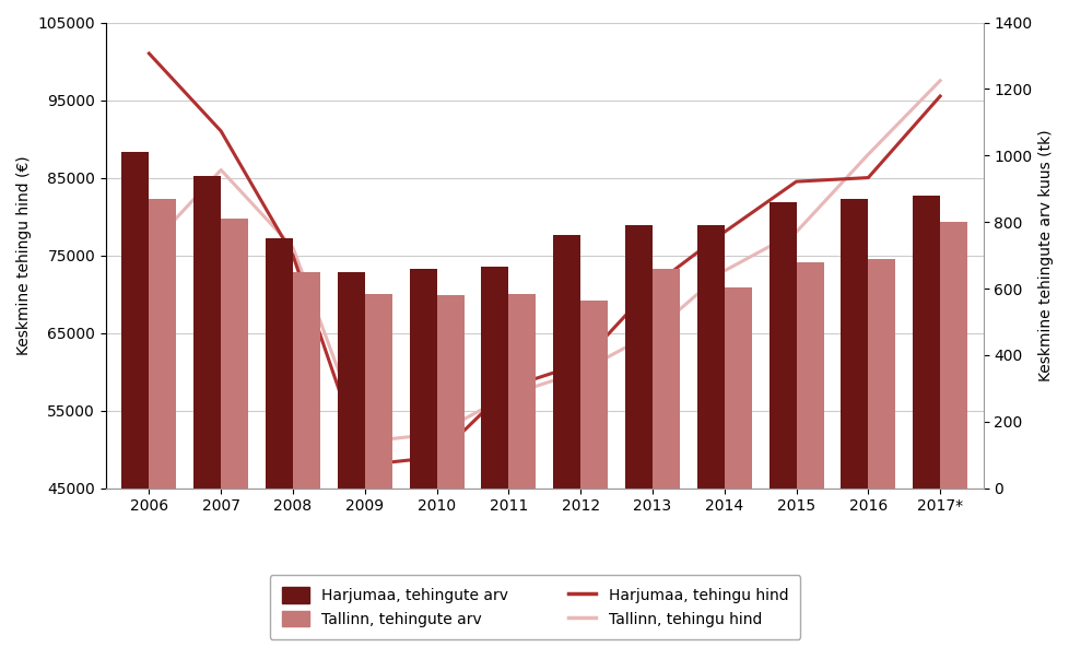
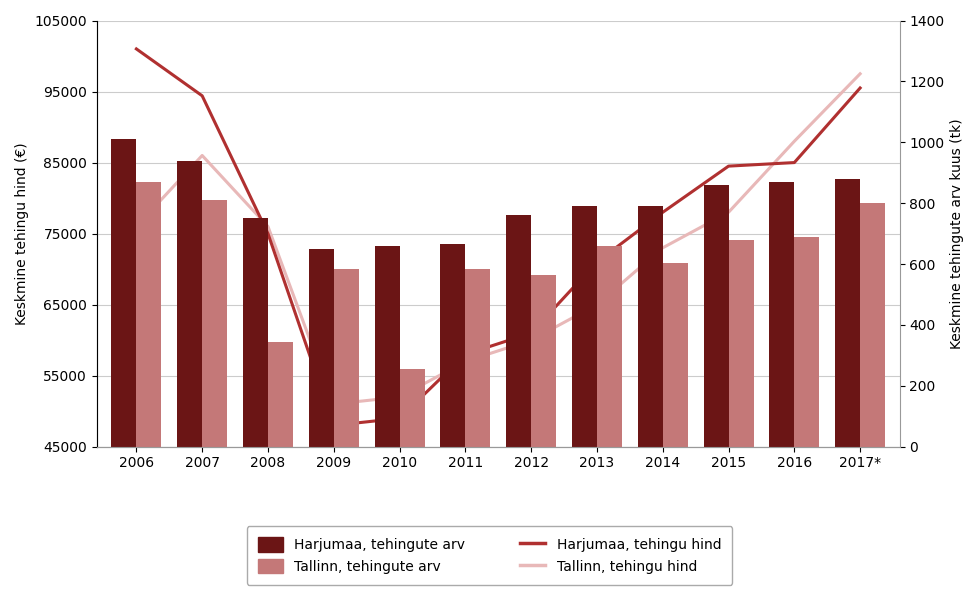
Harjumaa, tehingu hind/2007: 91000 -> 94400
Tallinn, tehingute arv/2008: 650 -> 345
Tallinn, tehingute arv/2010: 580 -> 255
